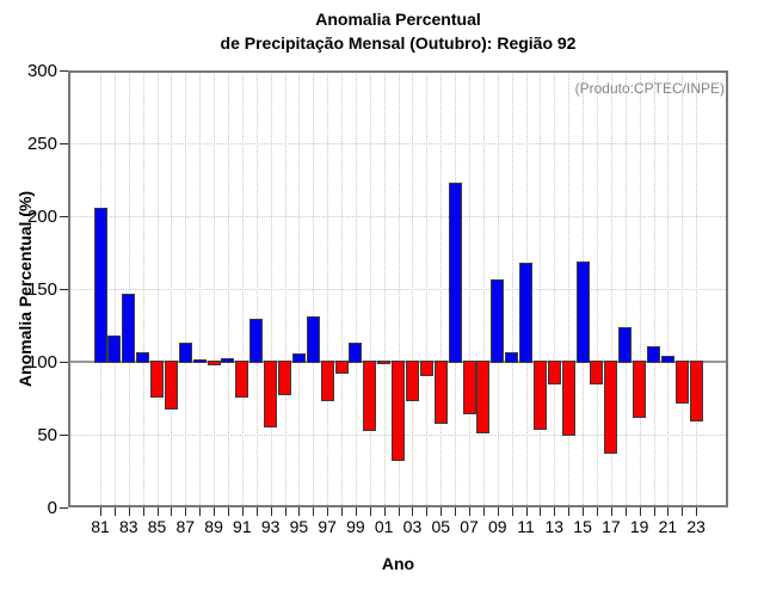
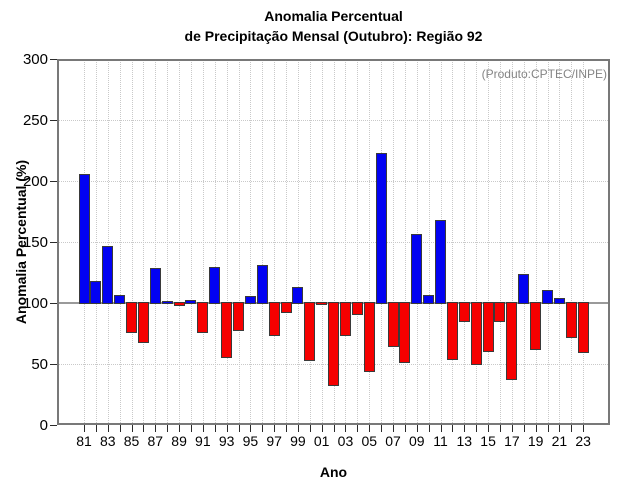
87: 112 -> 128
05: 58 -> 44
15: 168 -> 61
